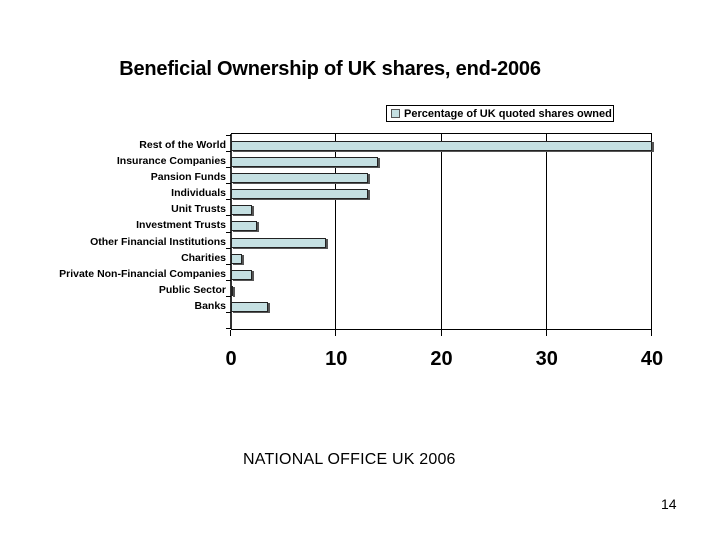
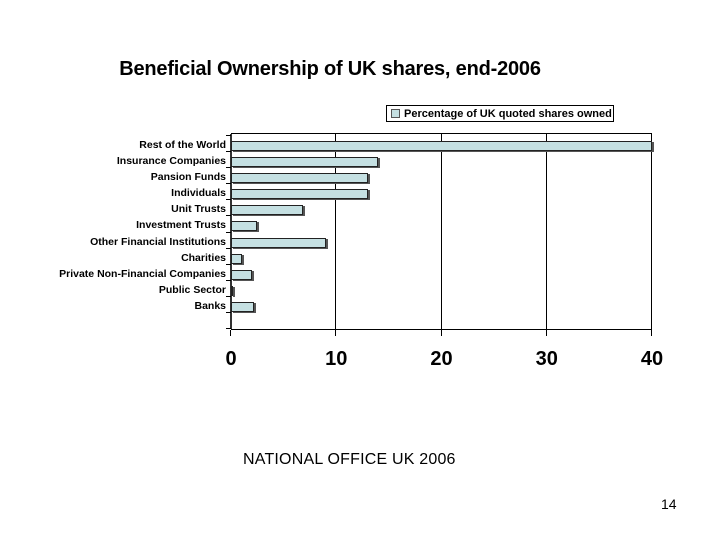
Unit Trusts: 2.0 -> 6.8
Banks: 3.5 -> 2.2
